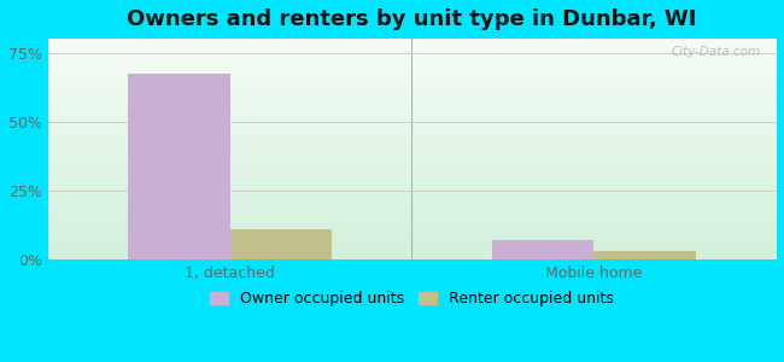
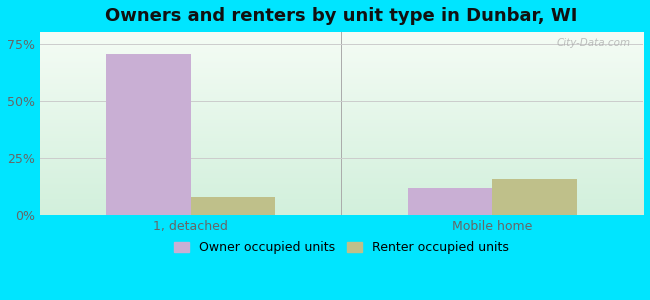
Owner occupied units/1, detached: 67.3% -> 70.5%
Renter occupied units/1, detached: 11% -> 8%
Owner occupied units/Mobile home: 7.0% -> 12.0%
Renter occupied units/Mobile home: 3% -> 16%
